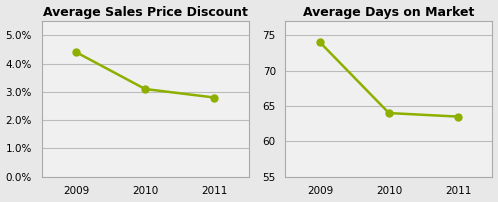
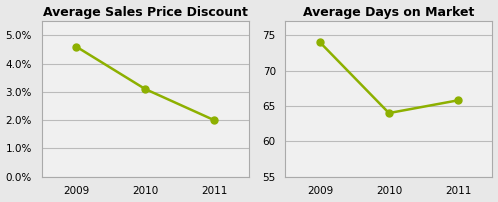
Average Sales Price Discount/2009: 4.4% -> 4.6%
Average Sales Price Discount/2011: 2.8% -> 2.0%
Average Days on Market/2011: 63.5 -> 65.8
